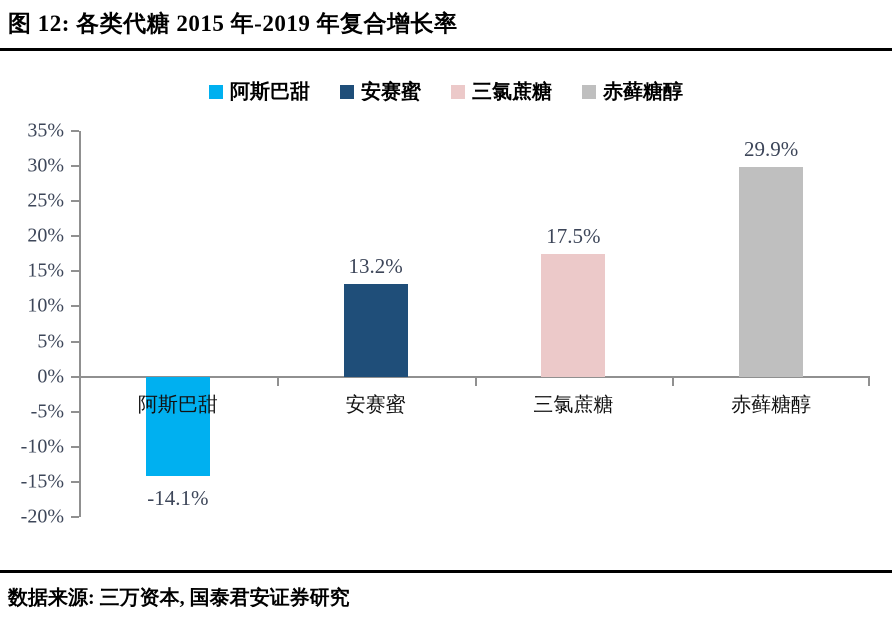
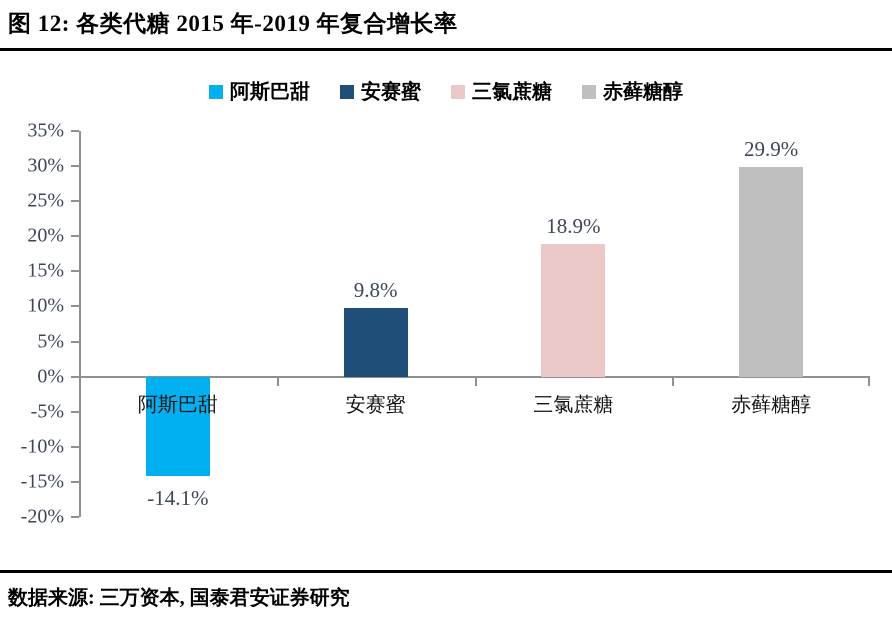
安赛蜜: 13.2% -> 9.8%
三氯蔗糖: 17.5% -> 18.9%
